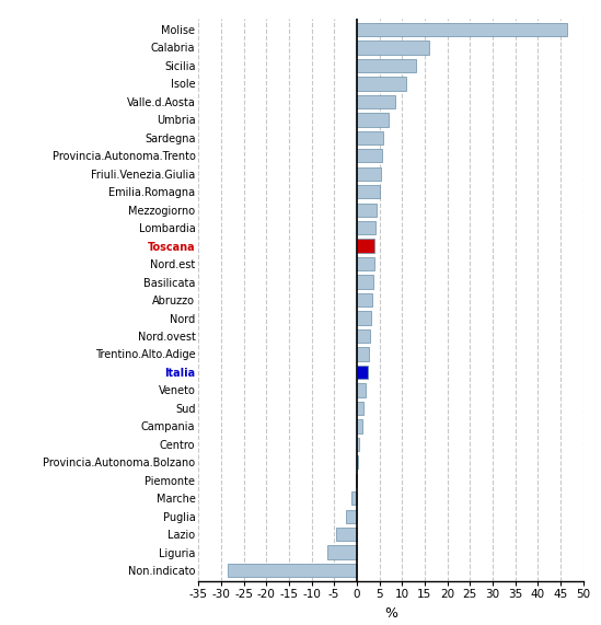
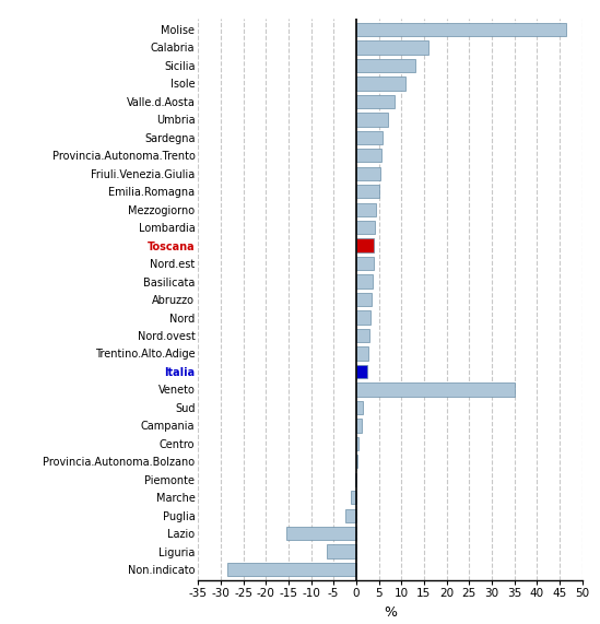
Veneto: 2.0 -> 35.0
Lazio: -4.5 -> -15.5
